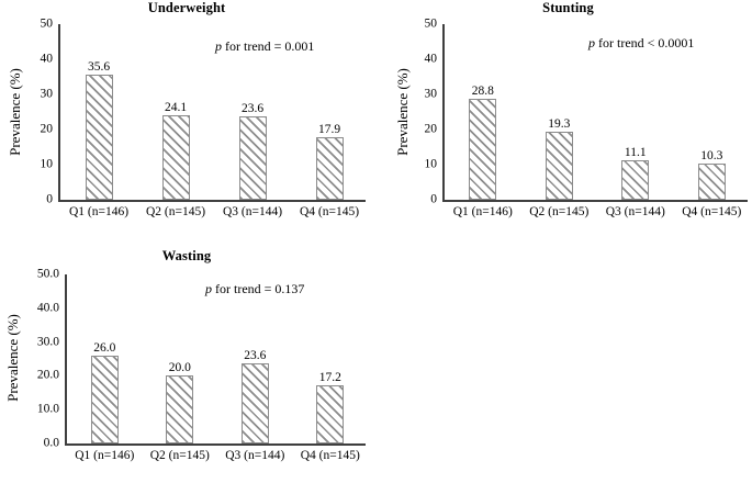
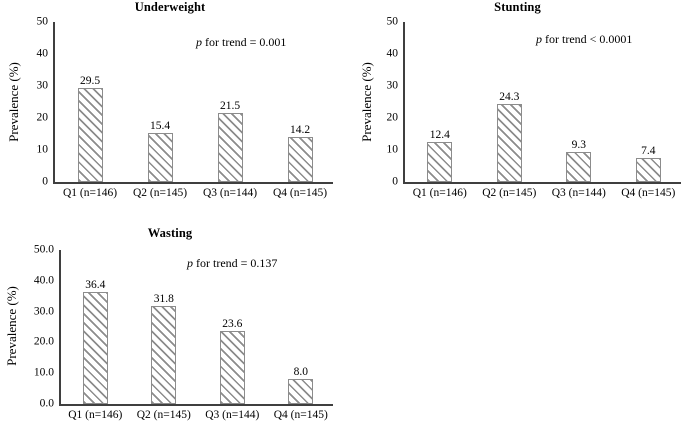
Underweight/Q1 (n=146): 35.6 -> 29.5
Underweight/Q2 (n=145): 24.1 -> 15.4
Underweight/Q3 (n=144): 23.6 -> 21.5
Underweight/Q4 (n=145): 17.9 -> 14.2
Stunting/Q1 (n=146): 28.8 -> 12.4
Stunting/Q2 (n=145): 19.3 -> 24.3
Stunting/Q3 (n=144): 11.1 -> 9.3
Stunting/Q4 (n=145): 10.3 -> 7.4
Wasting/Q1 (n=146): 26.0 -> 36.4
Wasting/Q2 (n=145): 20.0 -> 31.8
Wasting/Q4 (n=145): 17.2 -> 8.0
